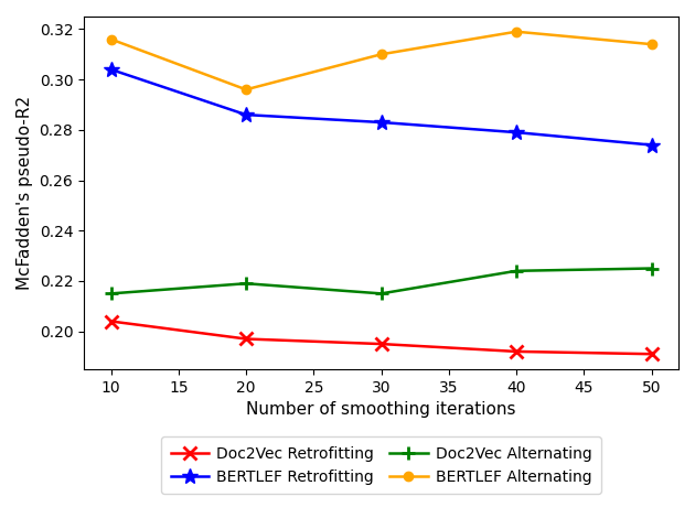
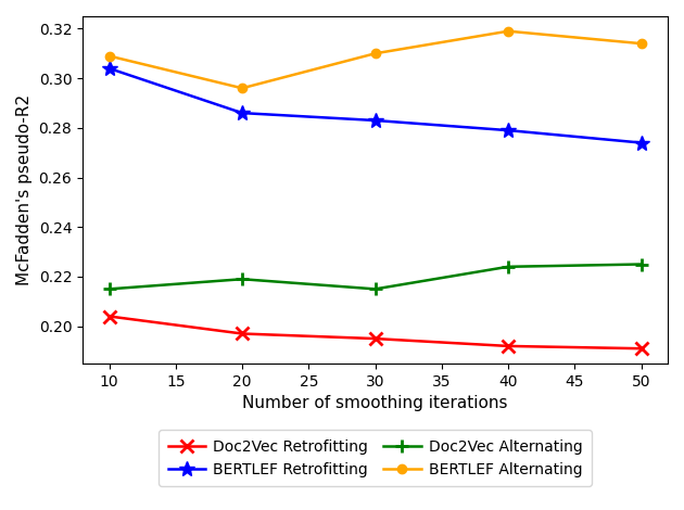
BERTLEF Alternating/10: 0.316 -> 0.309
